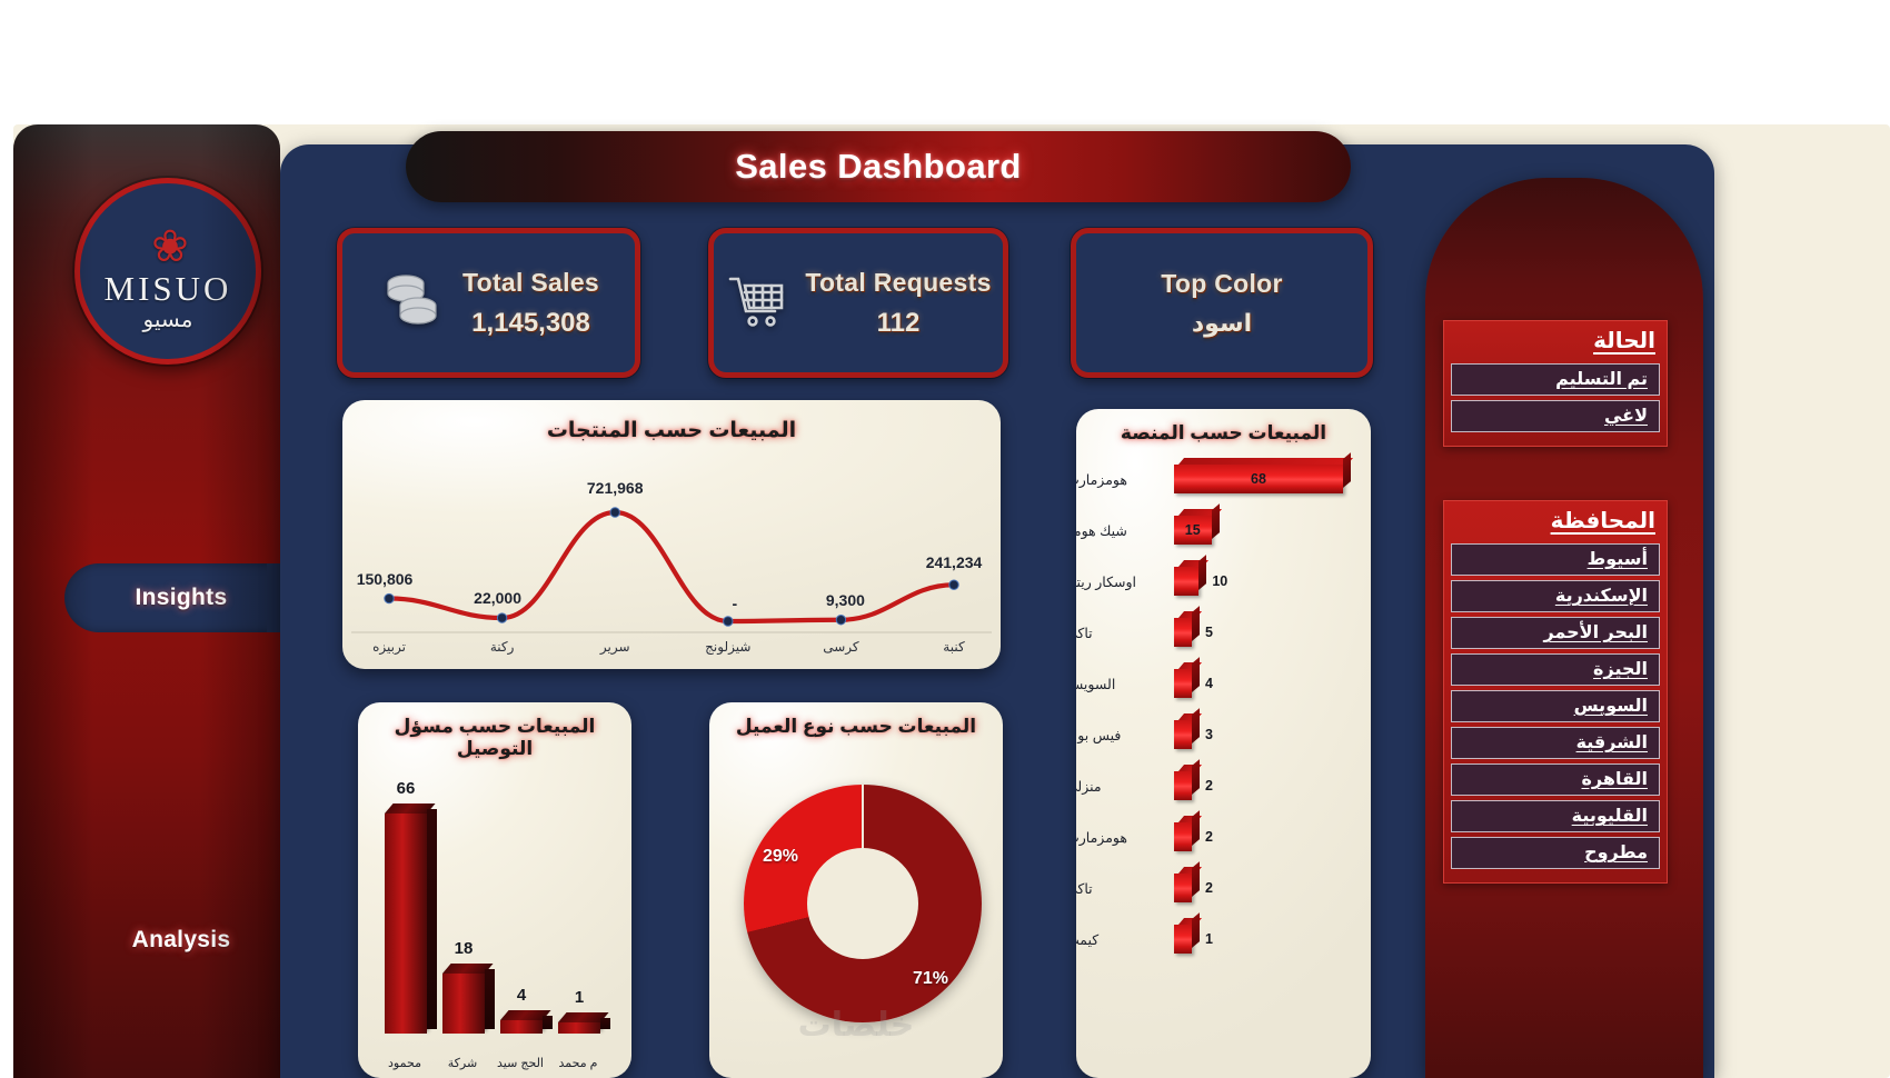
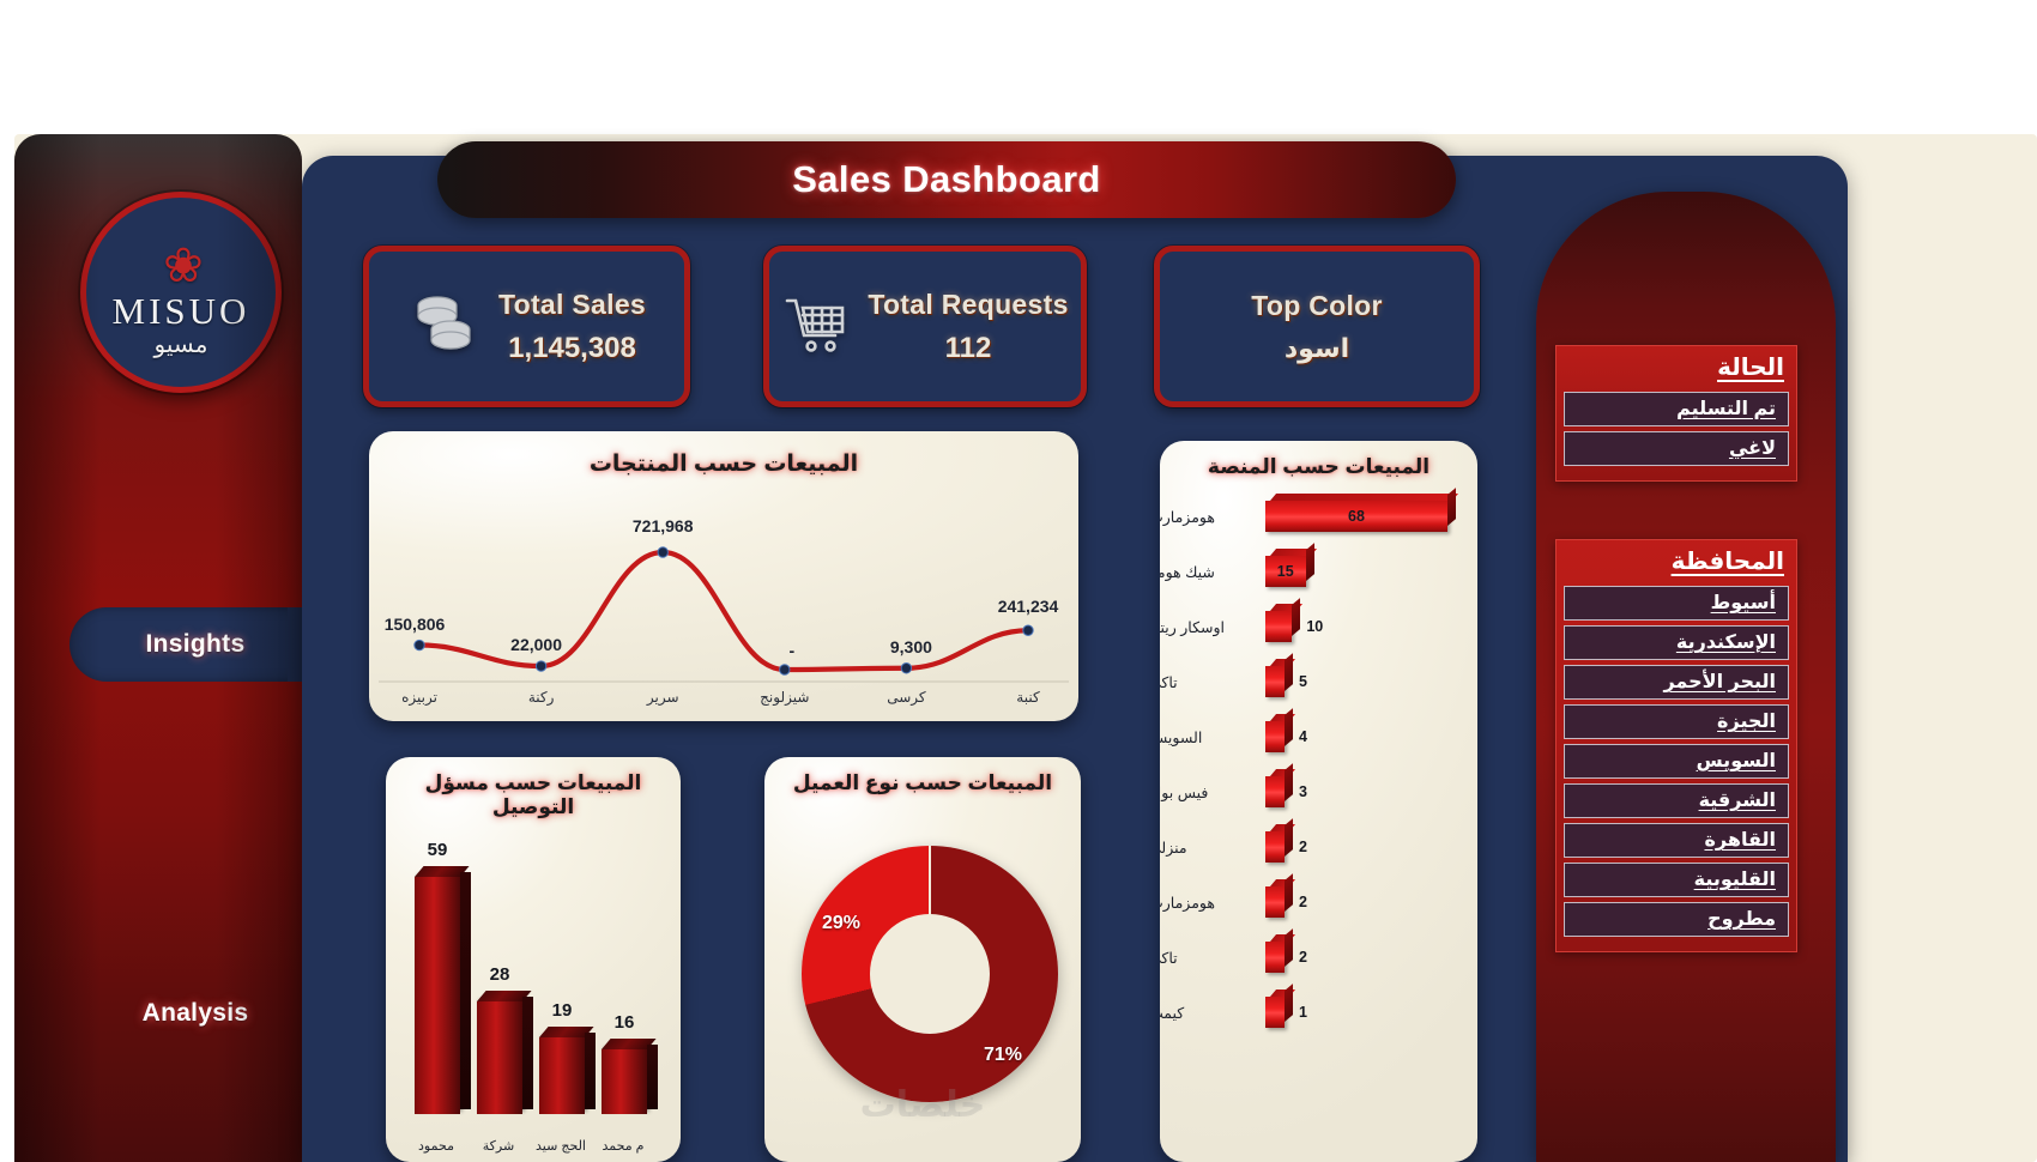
المبيعات حسب مسؤل التوصيل/محمود: 66 -> 59
المبيعات حسب مسؤل التوصيل/شركة: 18 -> 28
المبيعات حسب مسؤل التوصيل/الحج سيد: 4 -> 19
المبيعات حسب مسؤل التوصيل/م محمد: 1 -> 16
